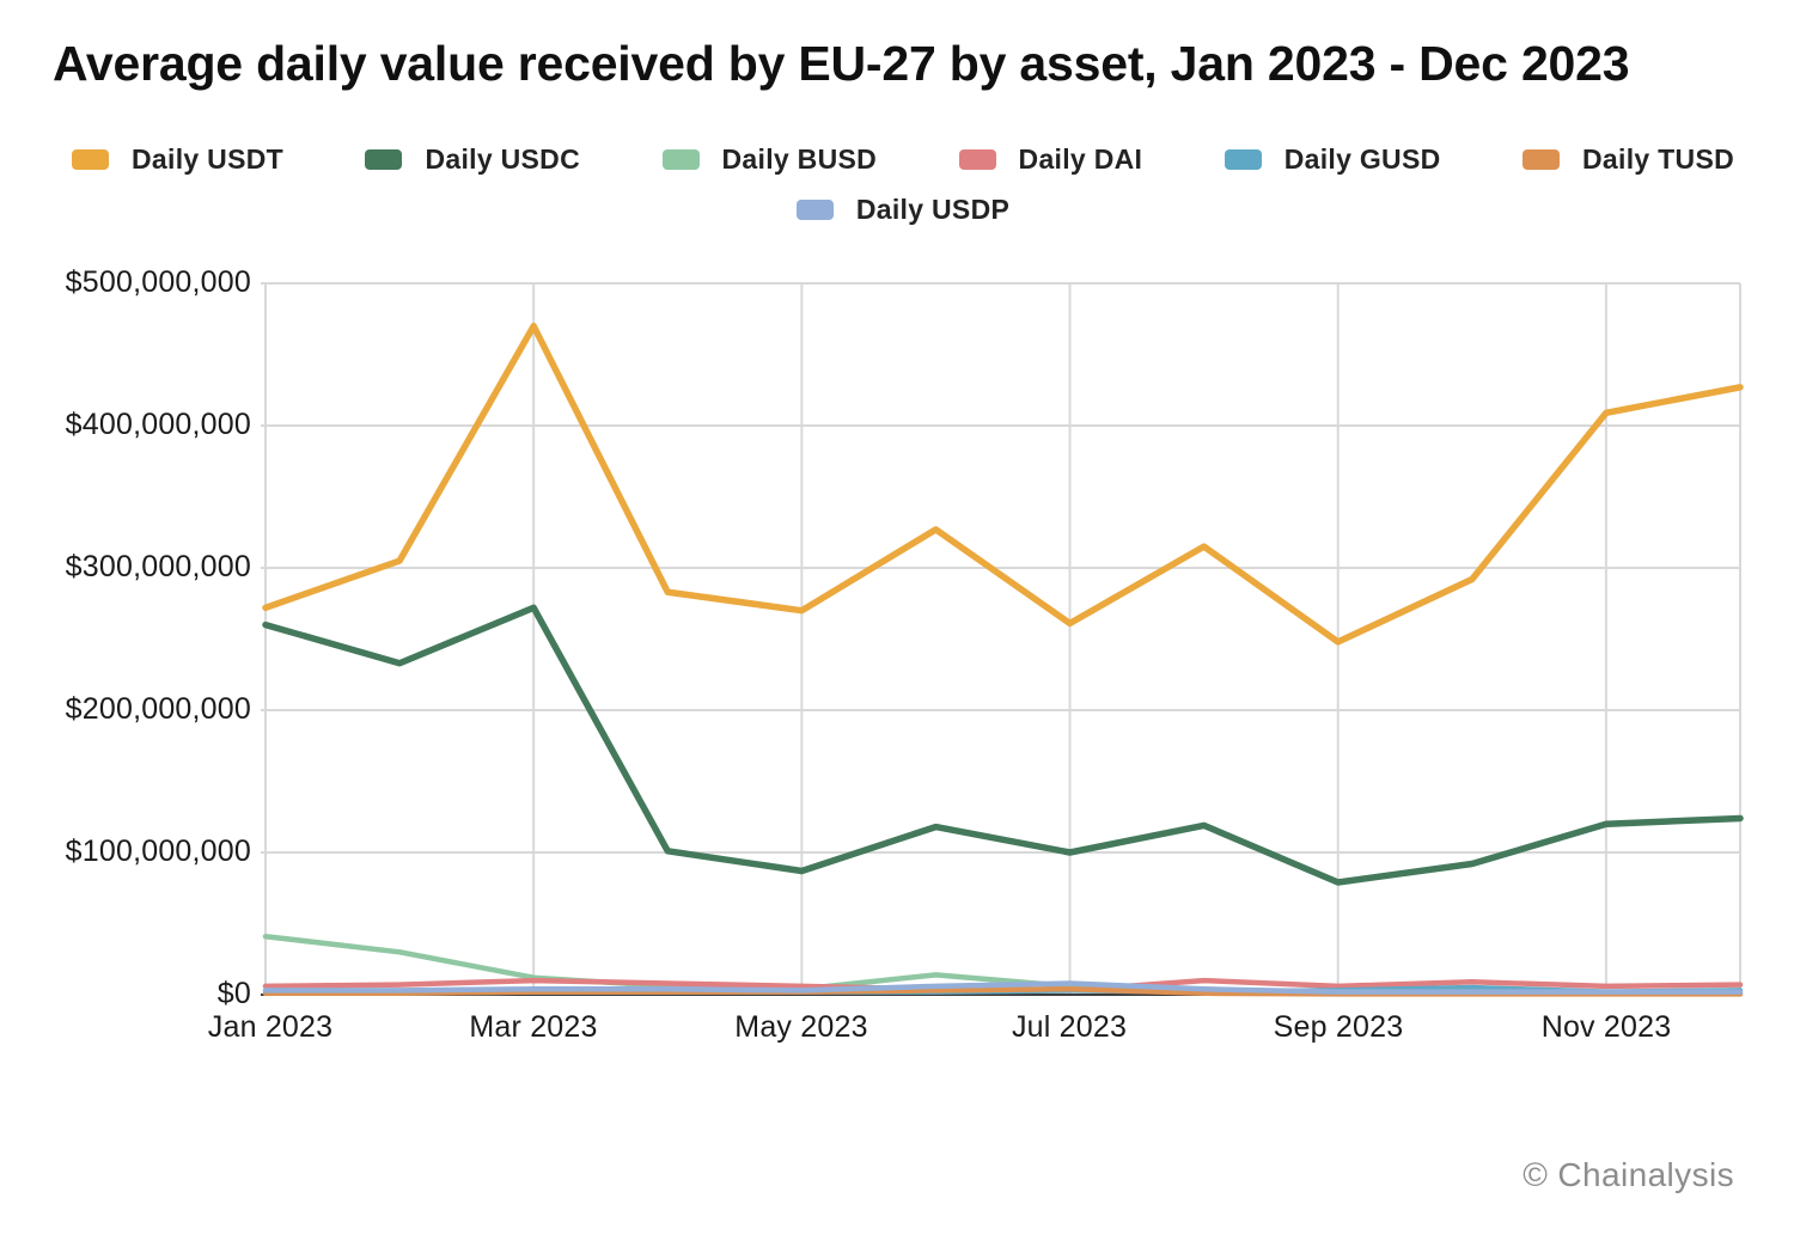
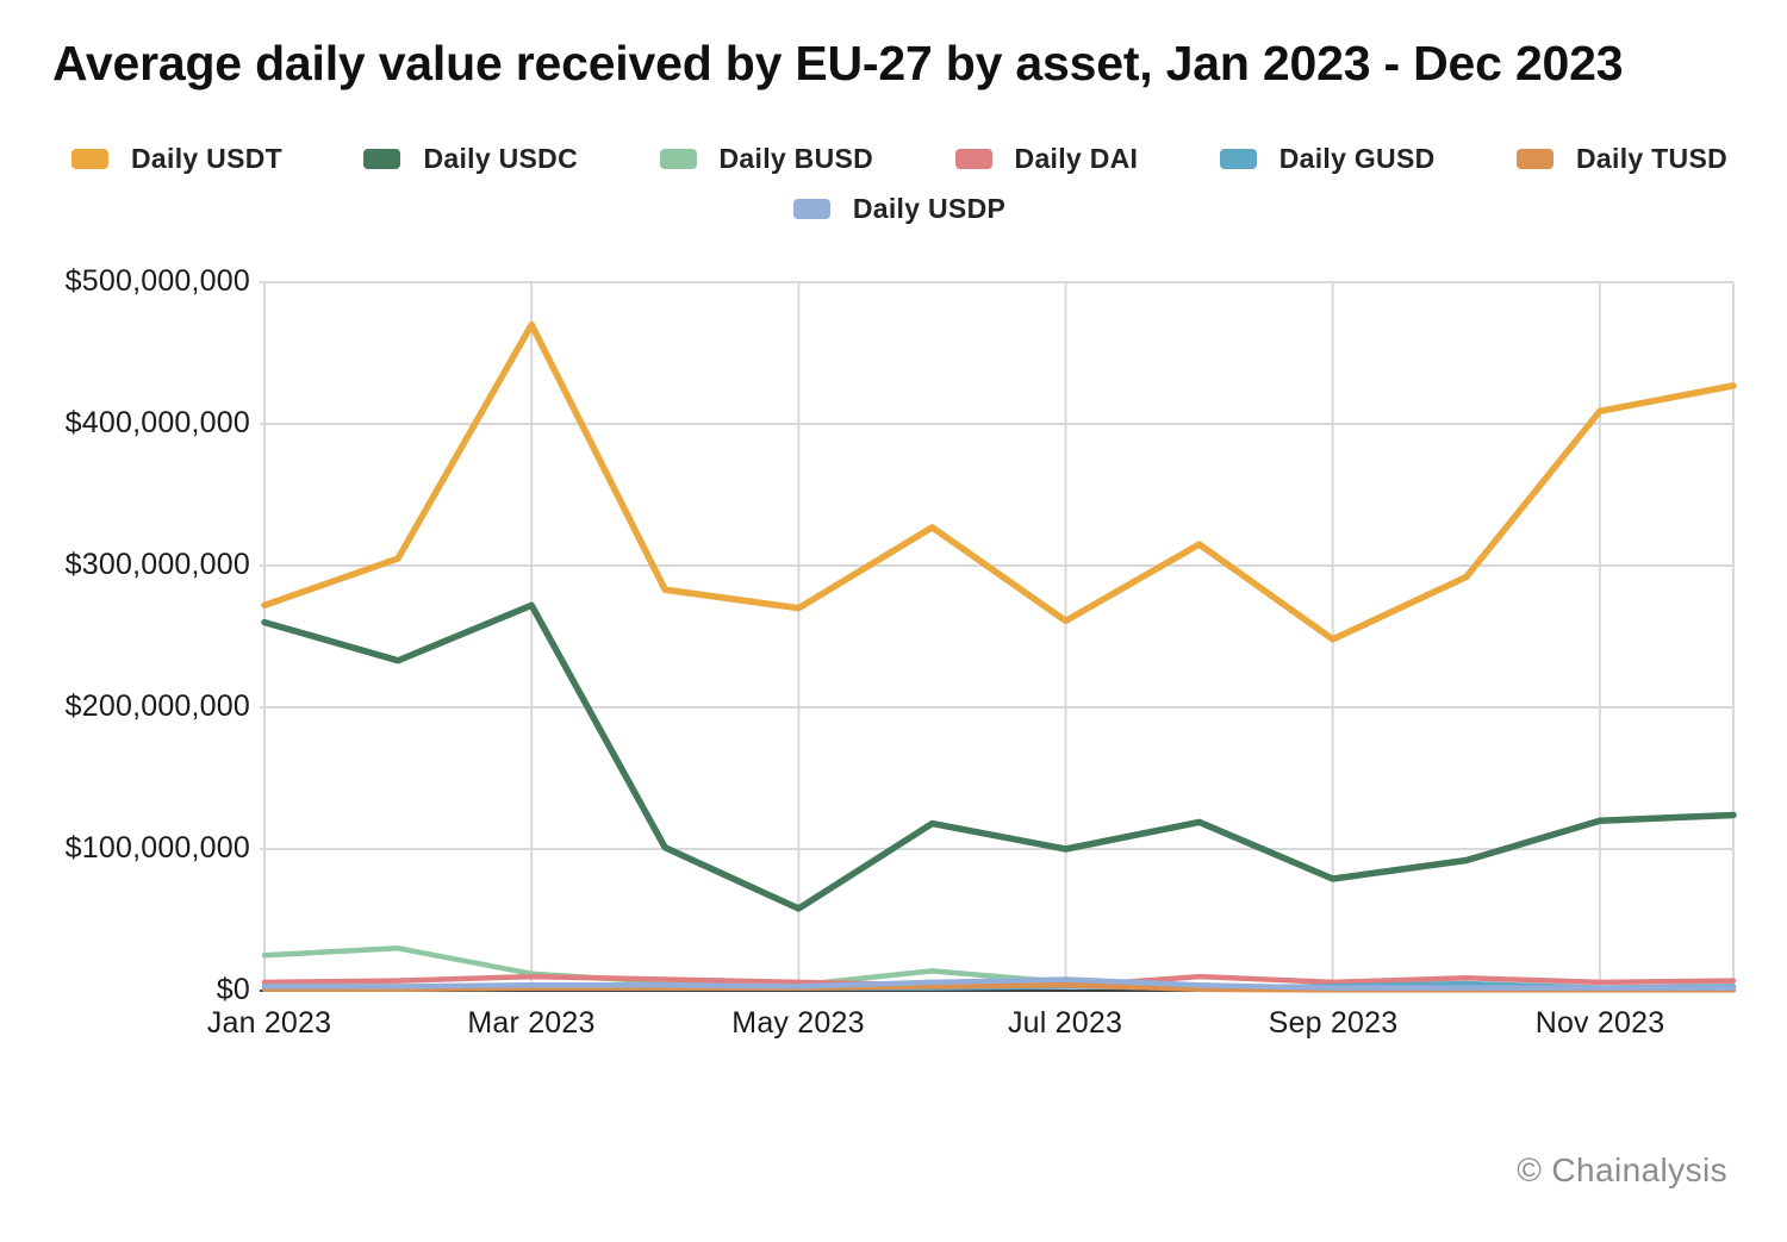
Daily BUSD/Jan 2023: $41000000 -> $25000000
Daily USDC/May 2023: $87000000 -> $58000000
